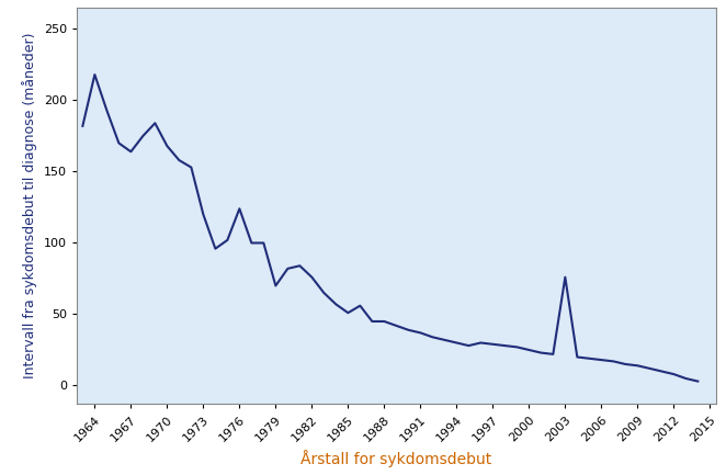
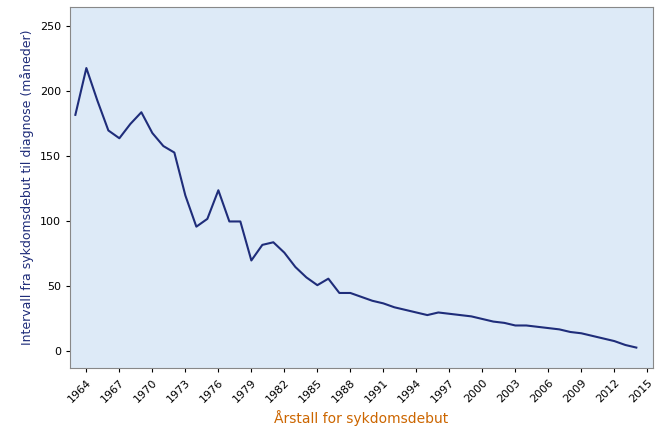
2003: 76 -> 20
